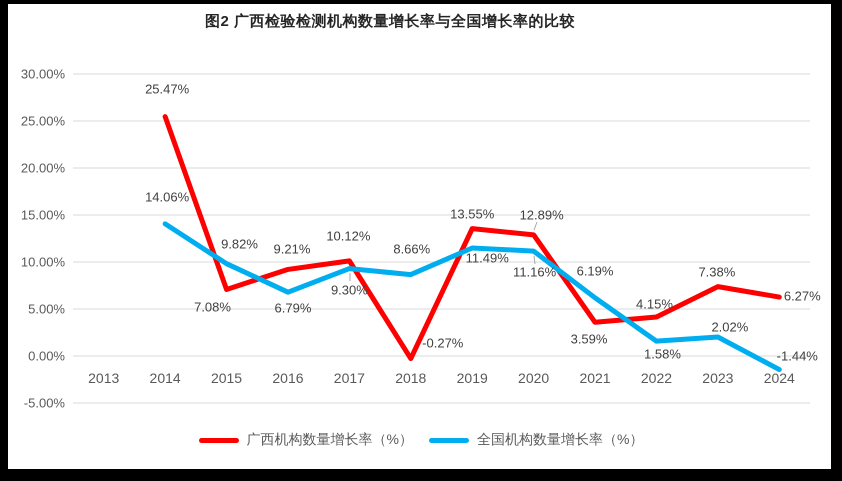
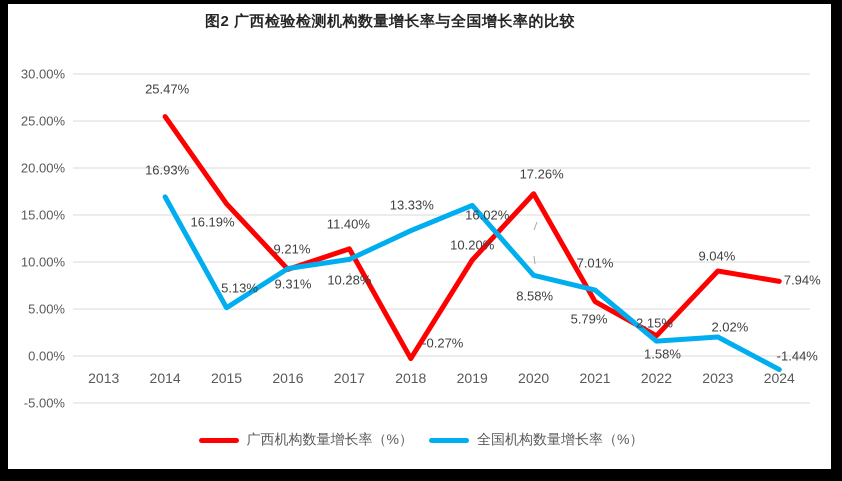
全国机构数量增长率（%）/2014: 14.06% -> 16.93%
广西机构数量增长率（%）/2015: 7.08% -> 16.19%
全国机构数量增长率（%）/2015: 9.82% -> 5.13%
全国机构数量增长率（%）/2016: 6.79% -> 9.31%
广西机构数量增长率（%）/2017: 10.12% -> 11.40%
全国机构数量增长率（%）/2017: 9.30% -> 10.28%
全国机构数量增长率（%）/2018: 8.66% -> 13.33%
广西机构数量增长率（%）/2019: 13.55% -> 10.20%
全国机构数量增长率（%）/2019: 11.49% -> 16.02%
广西机构数量增长率（%）/2020: 12.89% -> 17.26%
全国机构数量增长率（%）/2020: 11.16% -> 8.58%
广西机构数量增长率（%）/2021: 3.59% -> 5.79%
全国机构数量增长率（%）/2021: 6.19% -> 7.01%
广西机构数量增长率（%）/2022: 4.15% -> 2.15%
广西机构数量增长率（%）/2023: 7.38% -> 9.04%
广西机构数量增长率（%）/2024: 6.27% -> 7.94%
